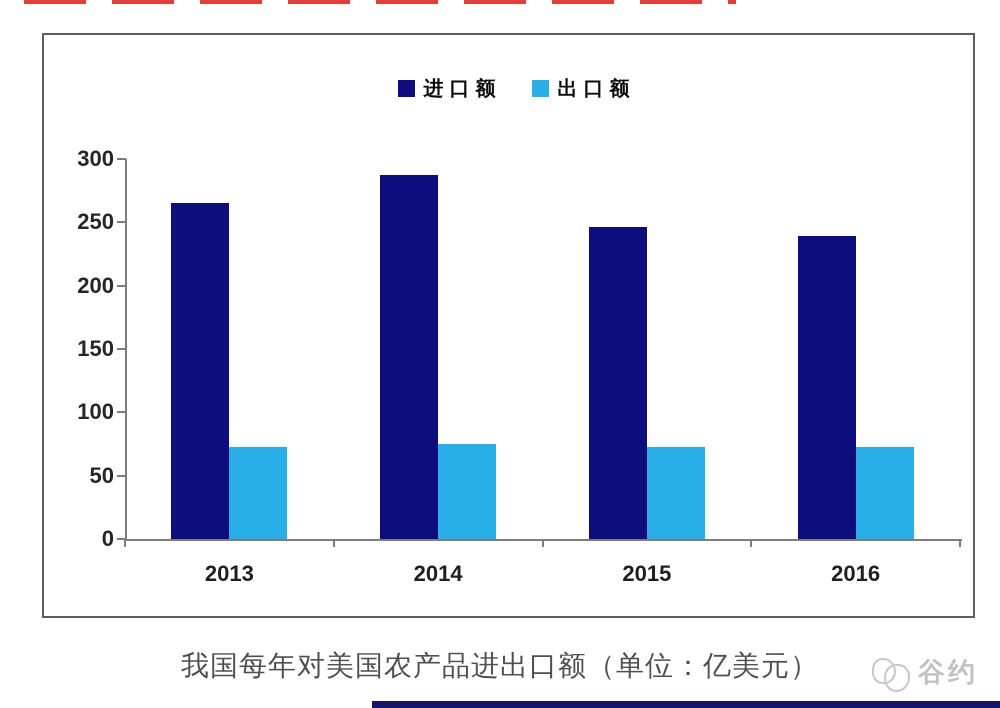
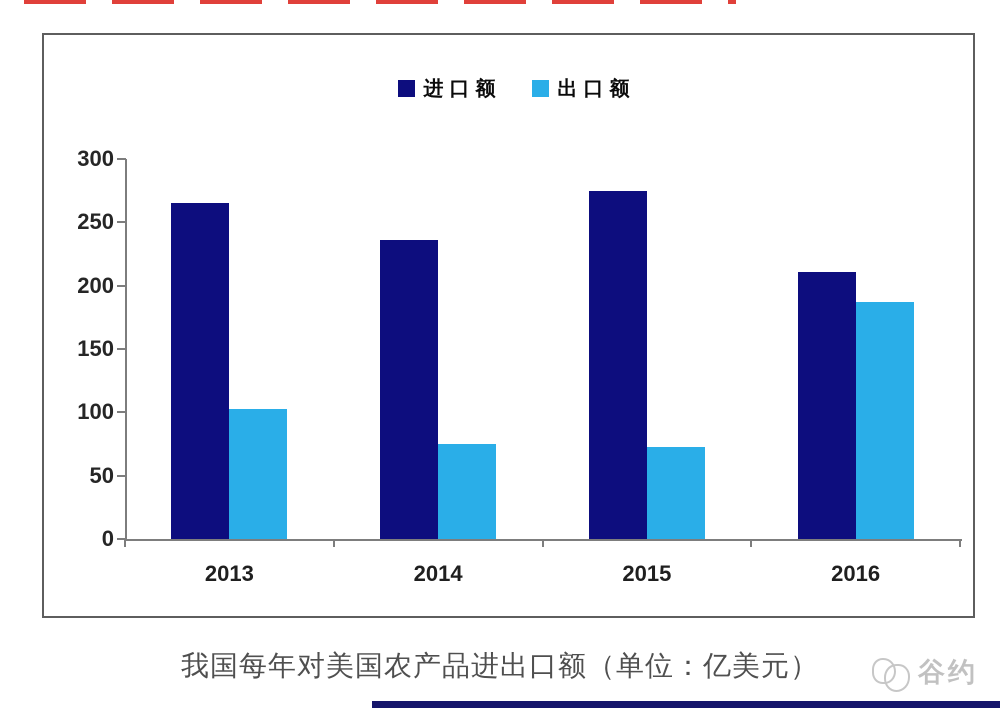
出口额/2013: 73 -> 103
进口额/2014: 287 -> 236
进口额/2015: 246 -> 275
进口额/2016: 239 -> 211
出口额/2016: 73 -> 187
